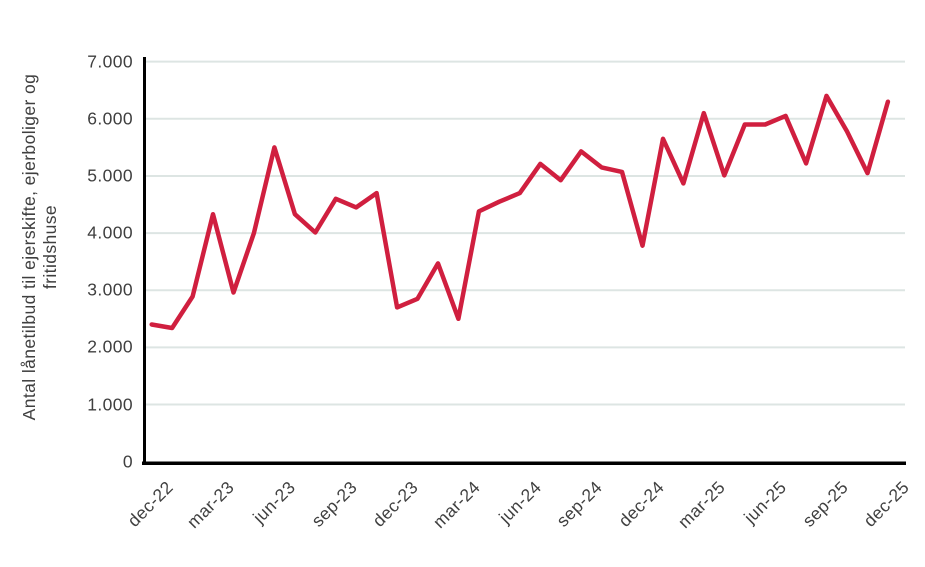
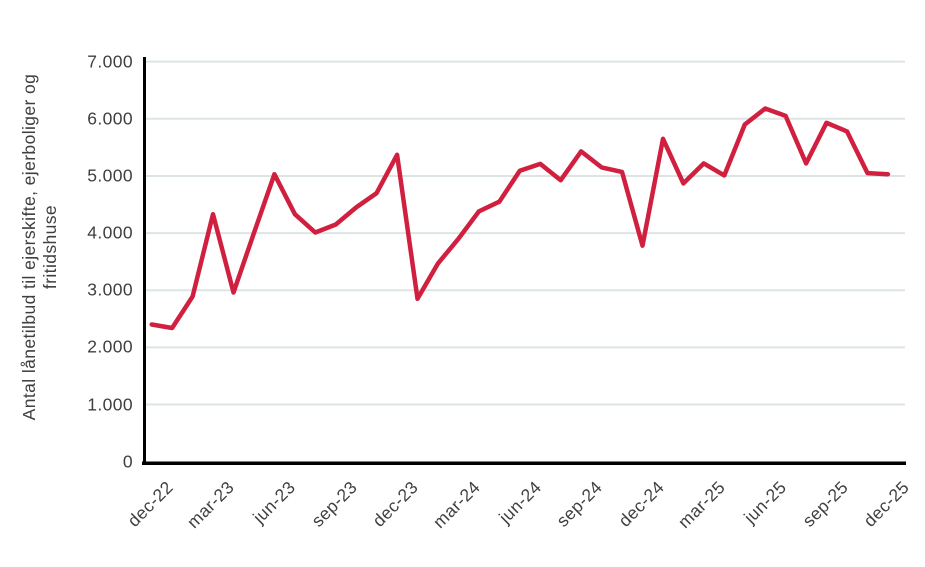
jun-23: 5500 -> 5000
sep-23: 4600 -> 4200
dec-23: 2700 -> 5400
mar-24: 2500 -> 3900
jun-24: 4700 -> 5100
mar-25: 6100 -> 5200
jun-25: 5900 -> 6200
sep-25: 6400 -> 5900
dec-25: 6300 -> 5000
